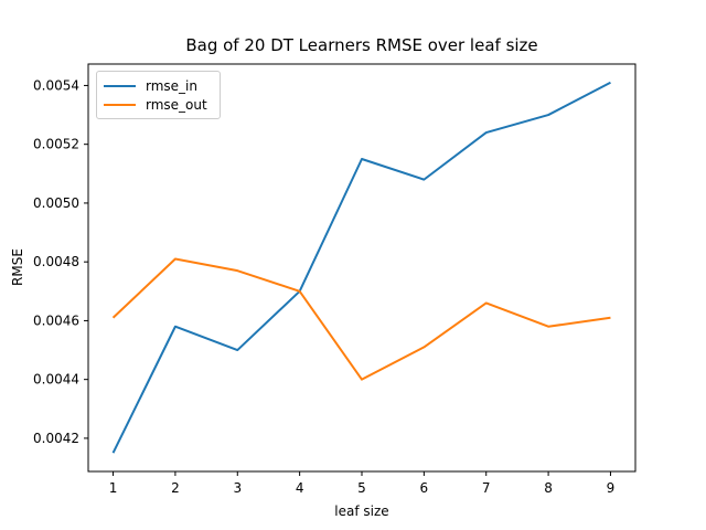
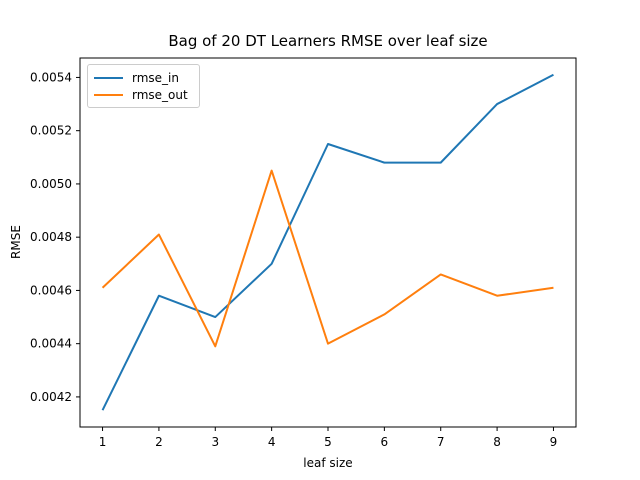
rmse_out/3: 0.00477 -> 0.00439
rmse_out/4: 0.00470 -> 0.00505
rmse_in/7: 0.00524 -> 0.00508
